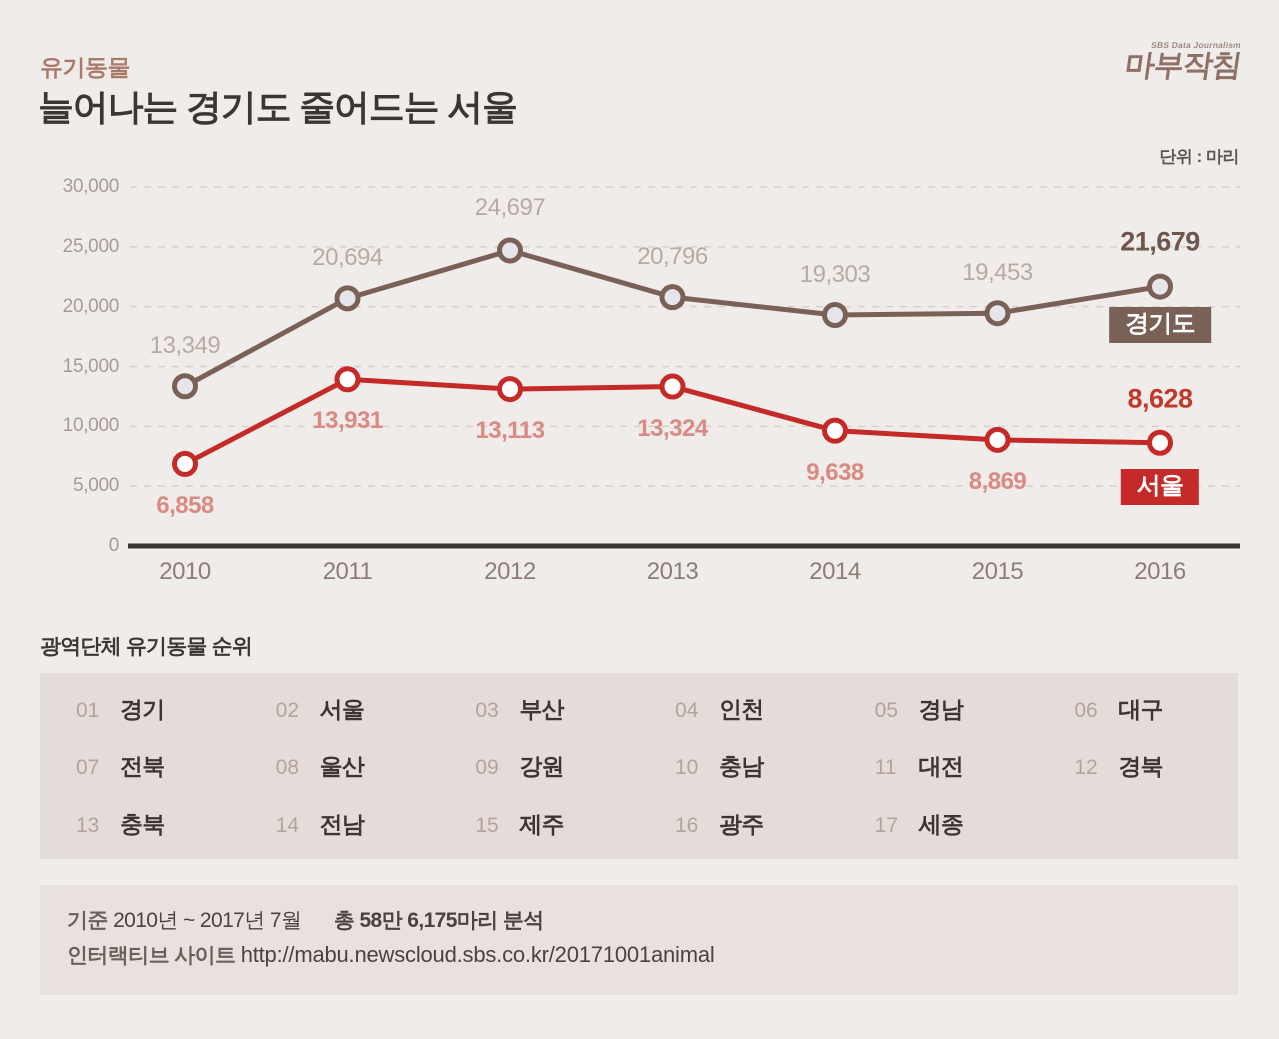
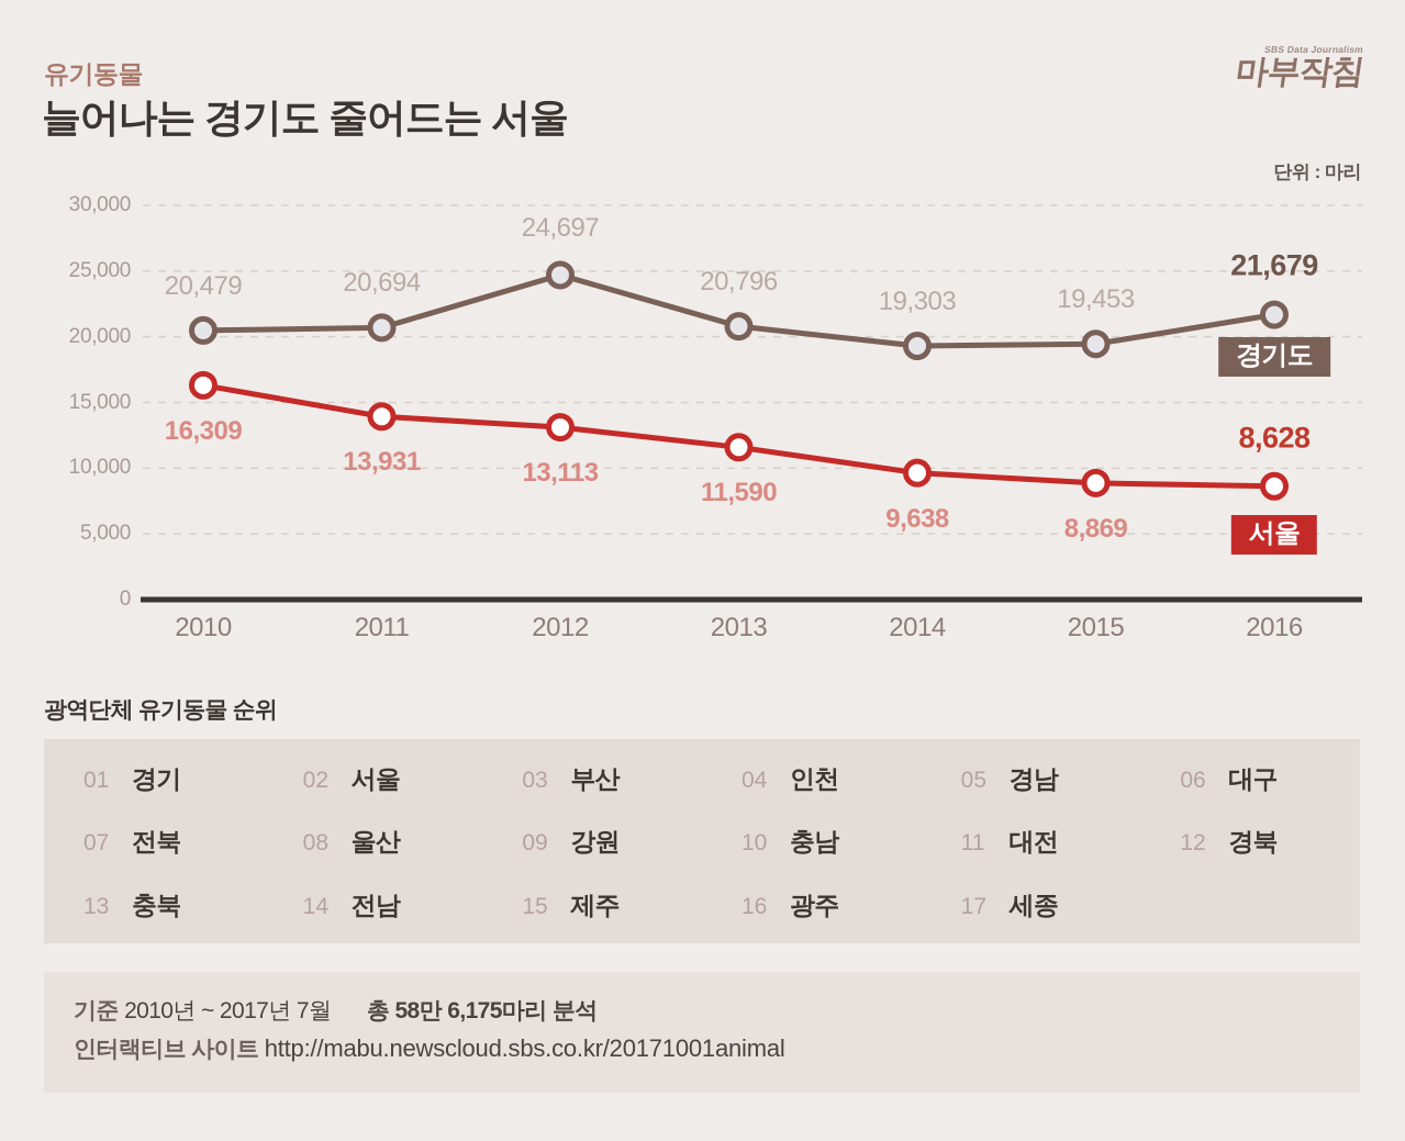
경기도/2010: 13,349 -> 20,479
서울/2010: 6,858 -> 16,309
서울/2013: 13,324 -> 11,590
